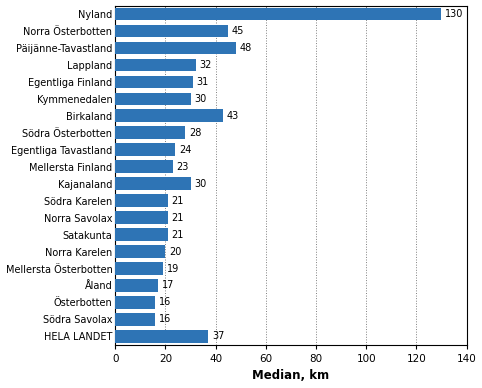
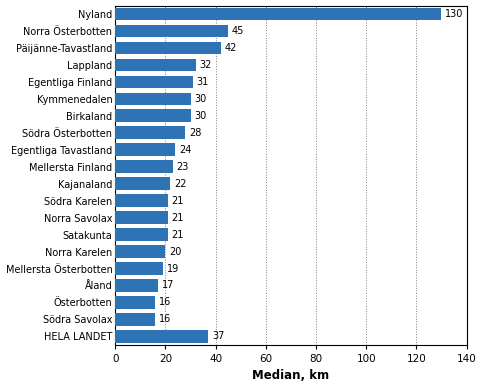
Päijänne-Tavastland: 48 -> 42
Birkaland: 43 -> 30
Kajanaland: 30 -> 22
